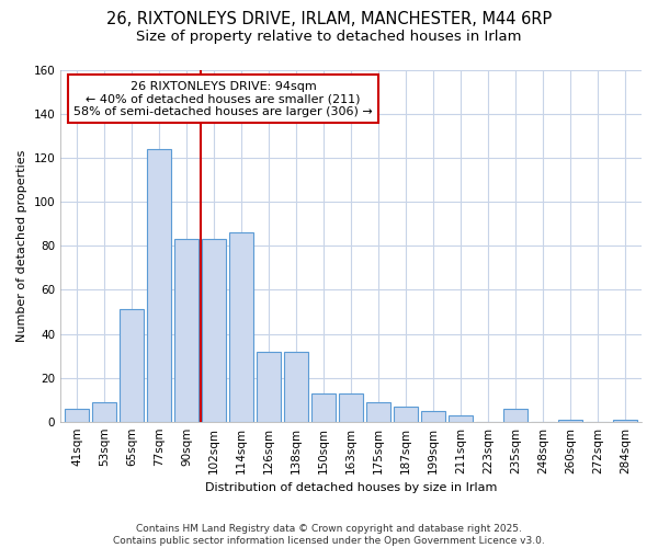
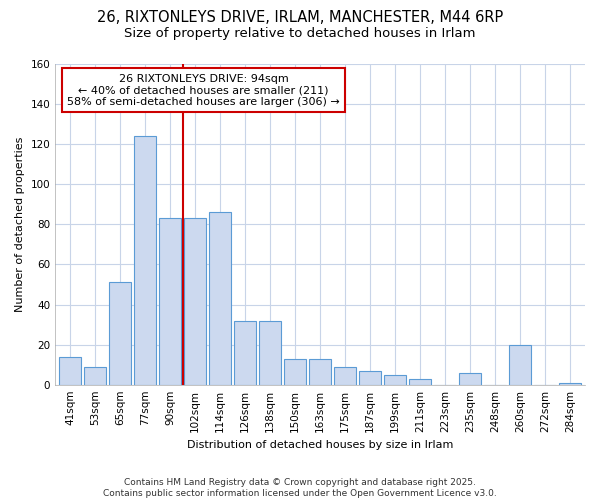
41sqm: 6 -> 14
260sqm: 1 -> 20
